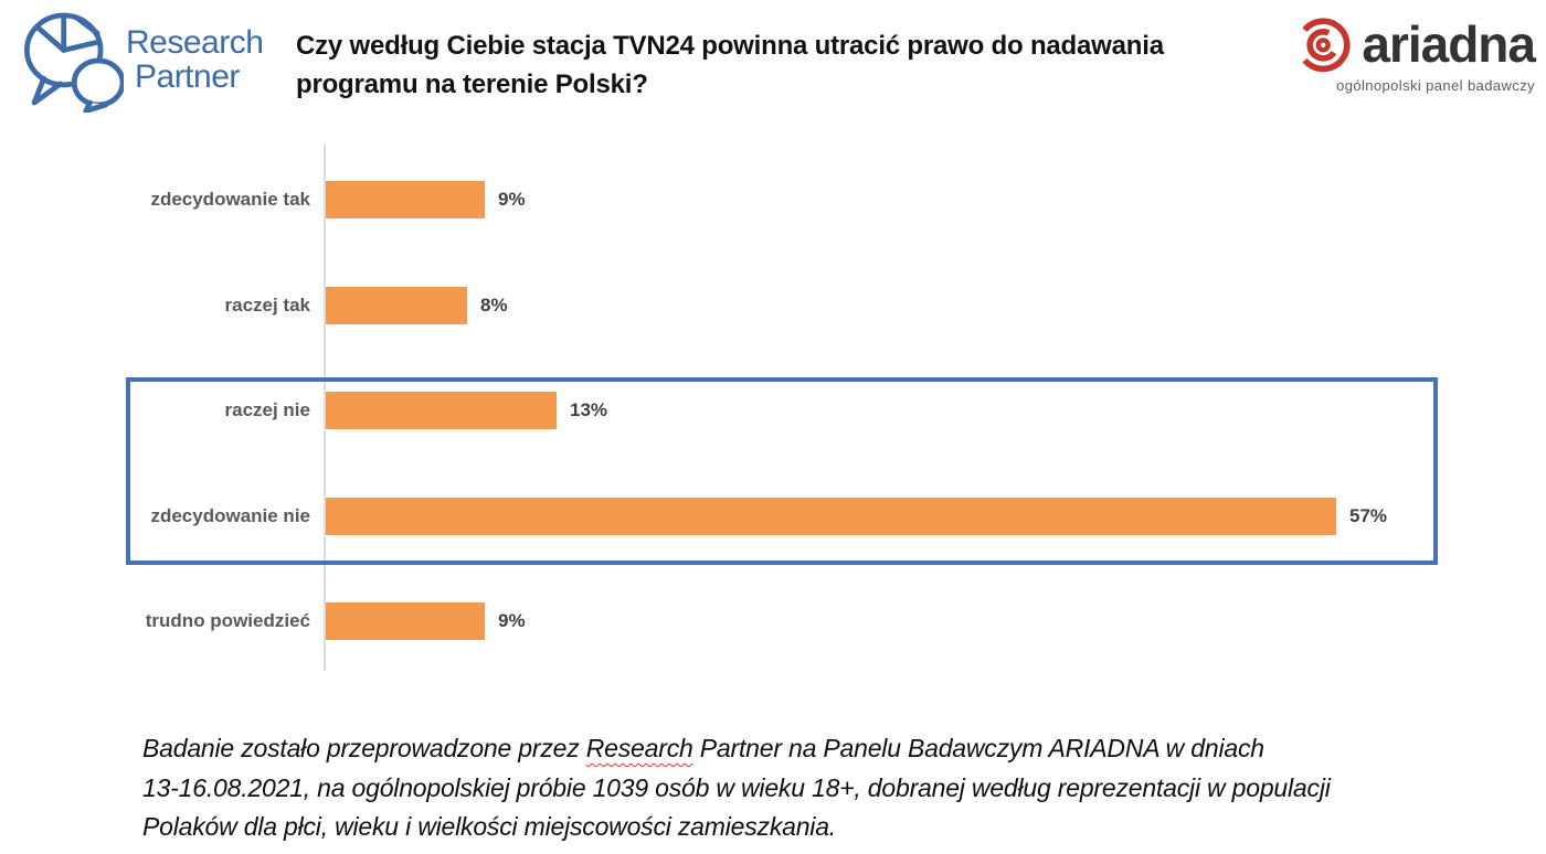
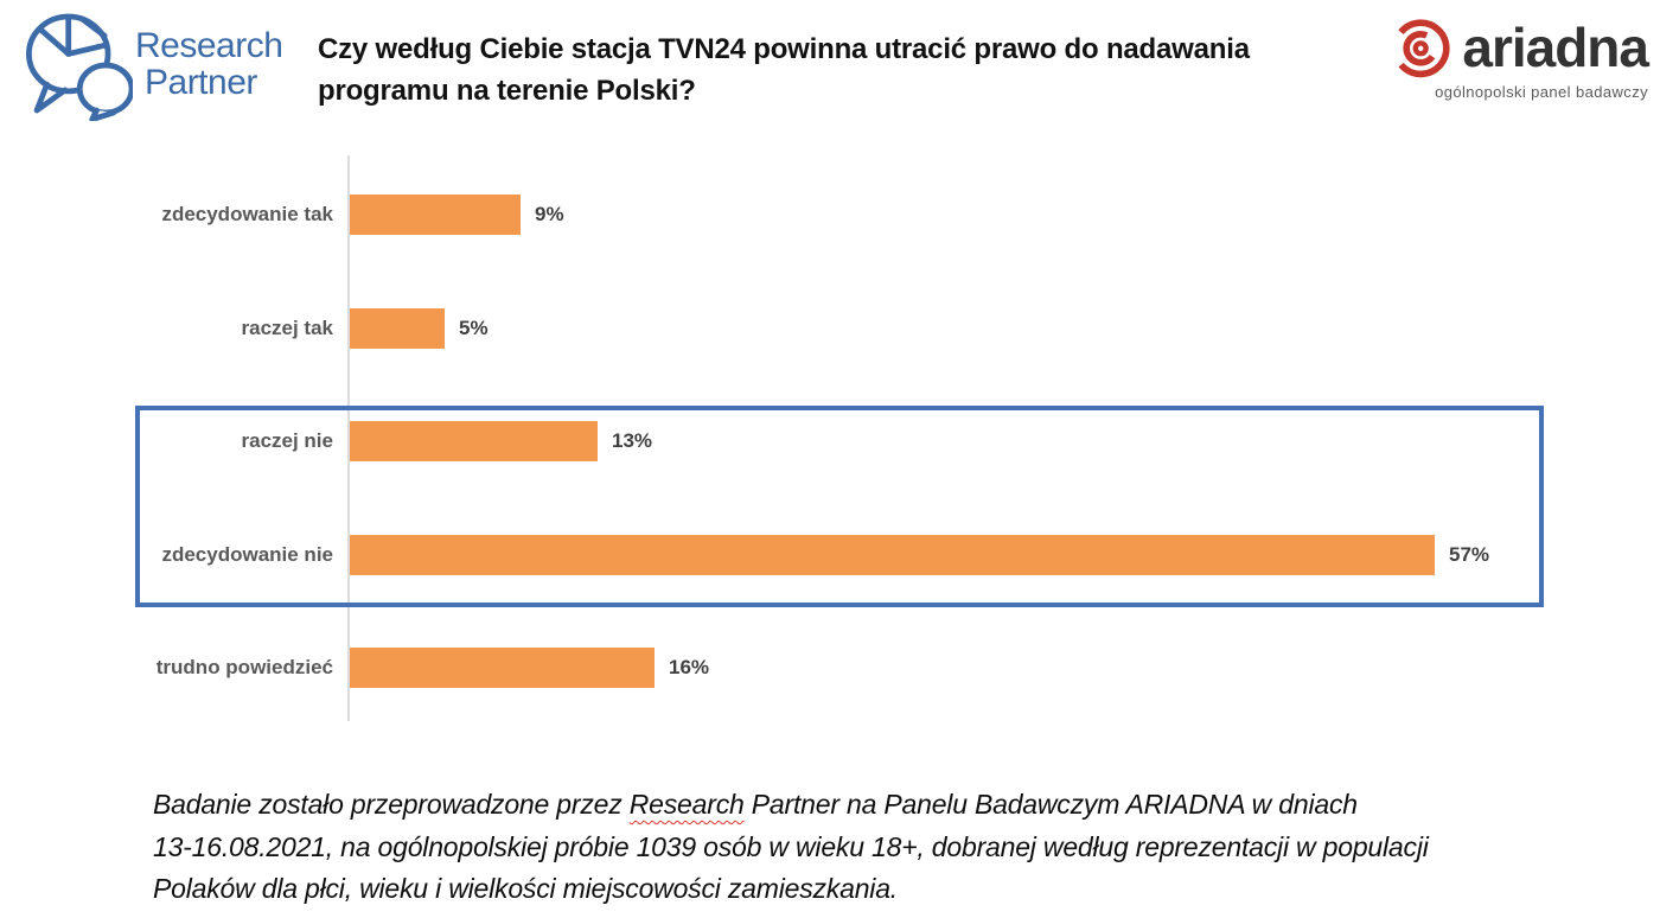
raczej tak: 8% -> 5%
trudno powiedzieć: 9% -> 16%
